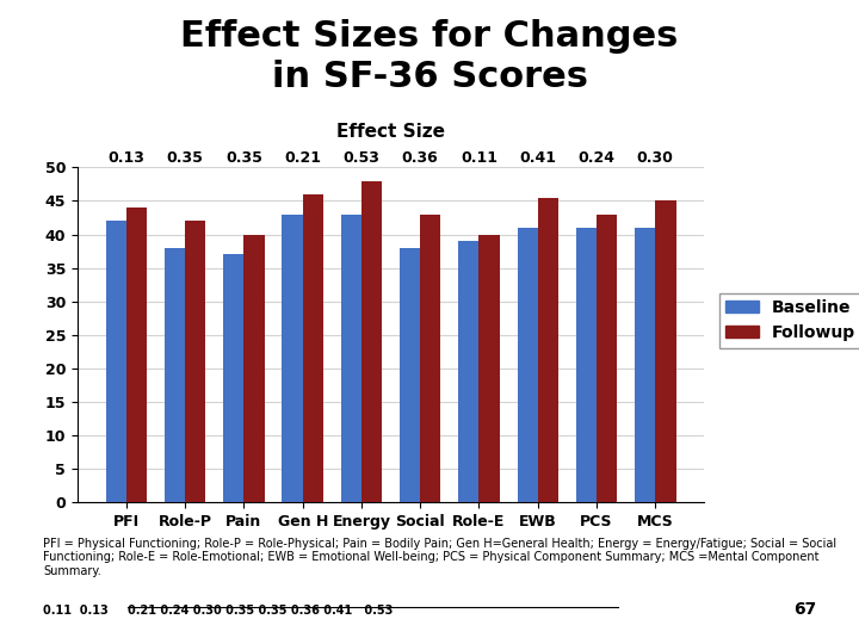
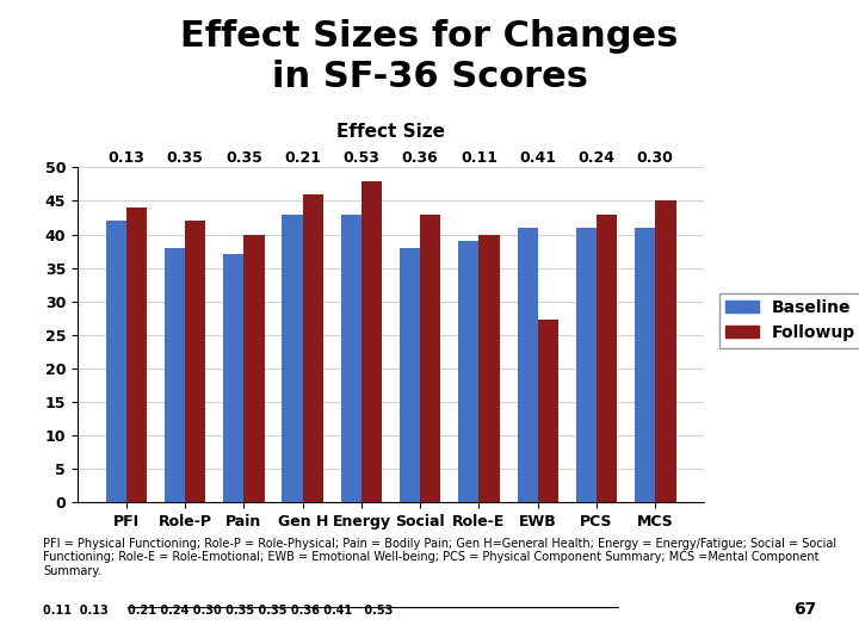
Followup/EWB: 45.5 -> 27.2
